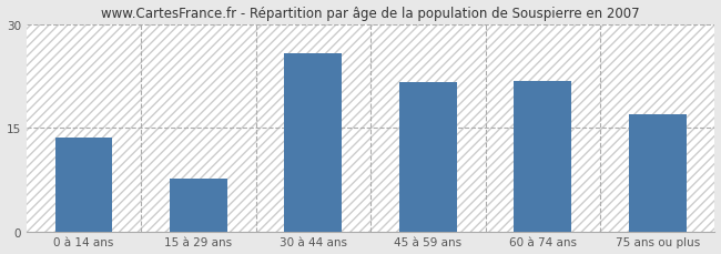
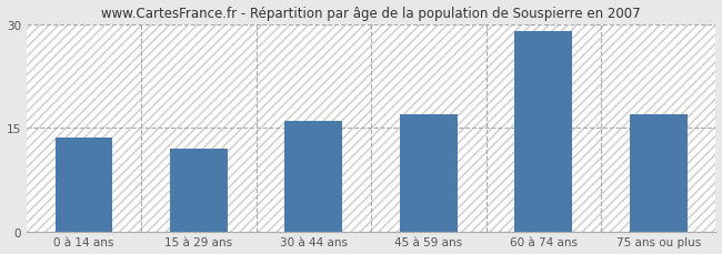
15 à 29 ans: 7.6 -> 12.0
30 à 44 ans: 25.8 -> 16.0
45 à 59 ans: 21.6 -> 17.0
60 à 74 ans: 21.8 -> 29.0
